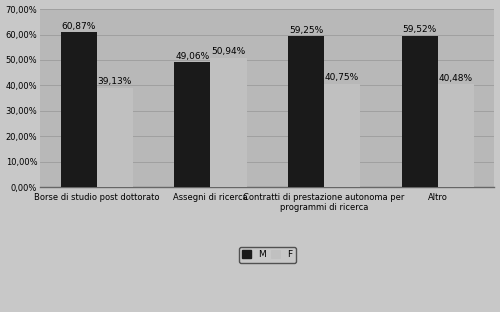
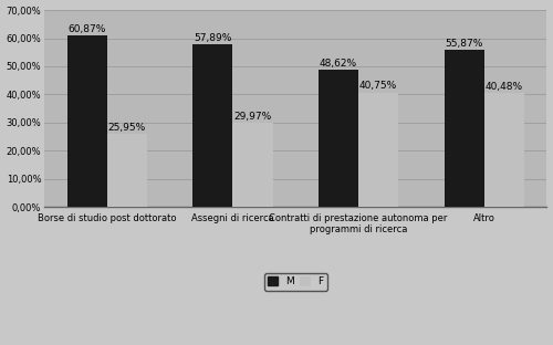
F/Borse di studio post dottorato: 39,13% -> 25,95%
M/Assegni di ricerca: 49,06% -> 57,89%
F/Assegni di ricerca: 50,94% -> 29,97%
M/Contratti di prestazione autonoma per programmi di ricerca: 59,25% -> 48,62%
M/Altro: 59,52% -> 55,87%
